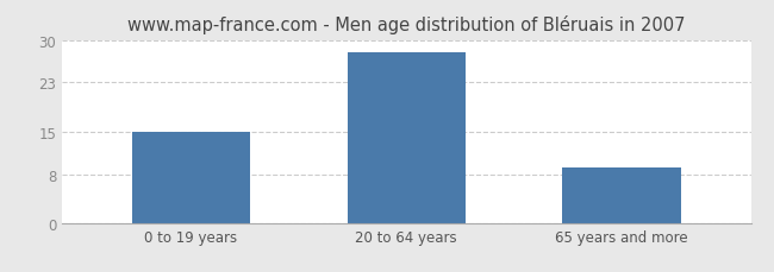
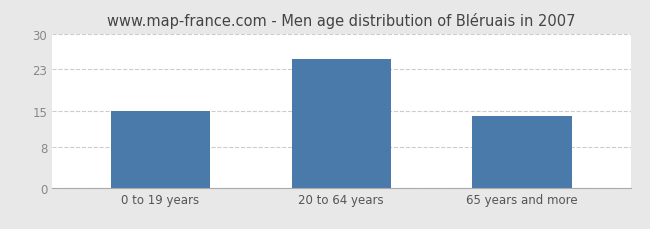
20 to 64 years: 28 -> 25
65 years and more: 9 -> 14
